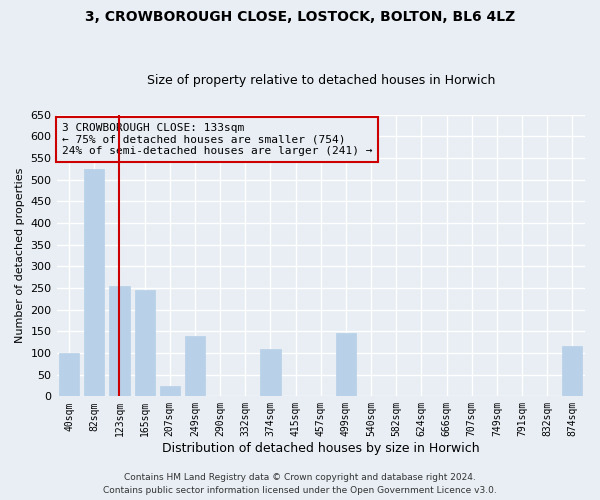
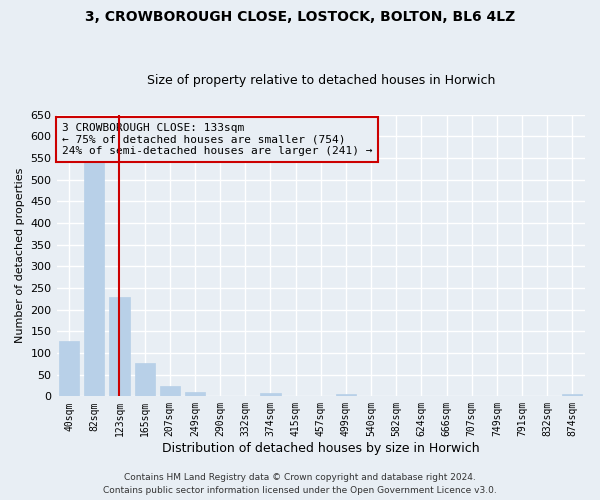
40sqm: 100 -> 127
82sqm: 525 -> 546
123sqm: 255 -> 230
165sqm: 245 -> 78
249sqm: 140 -> 9
374sqm: 110 -> 8
499sqm: 145 -> 5
874sqm: 115 -> 5
